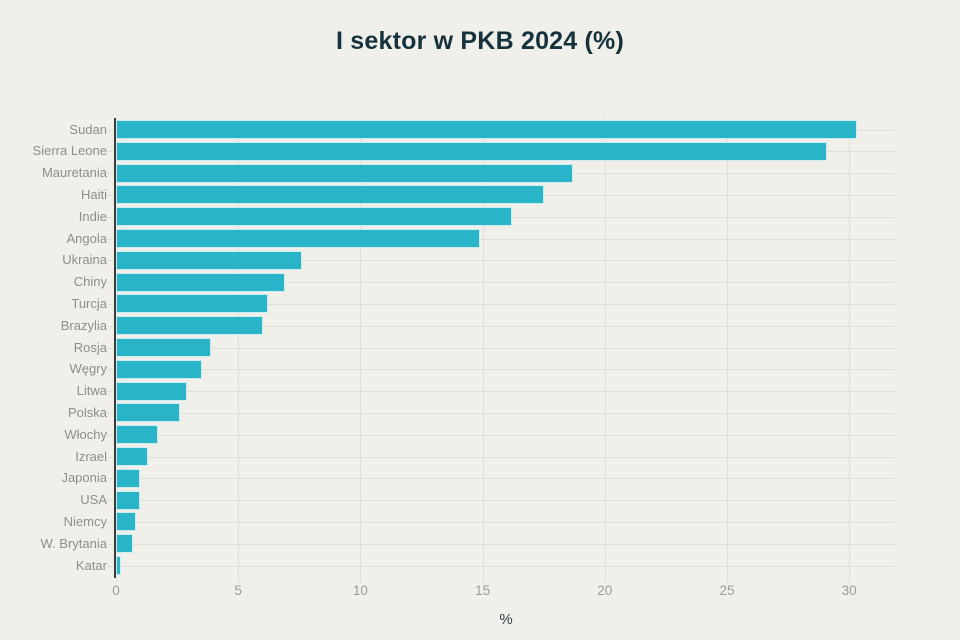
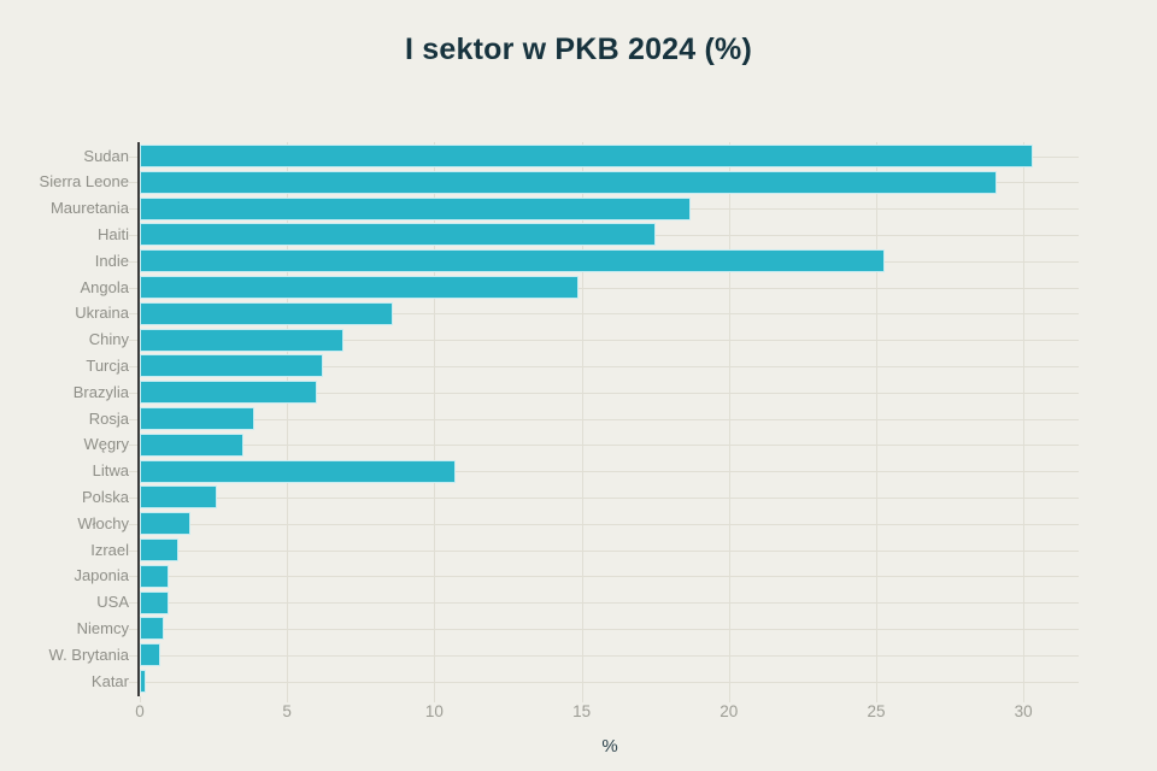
Indie: 16.2 -> 25.3
Ukraina: 7.6 -> 8.6
Litwa: 2.9 -> 10.7
